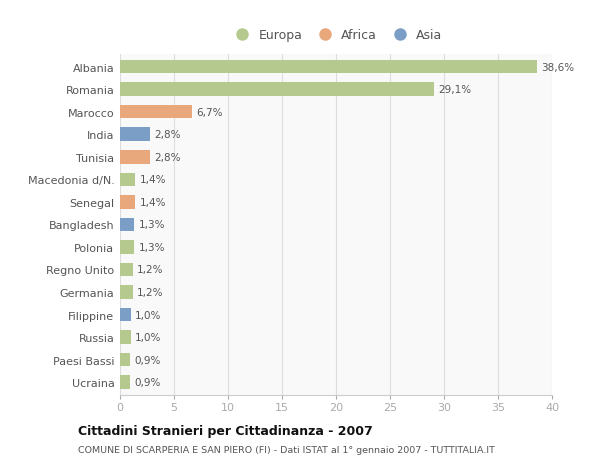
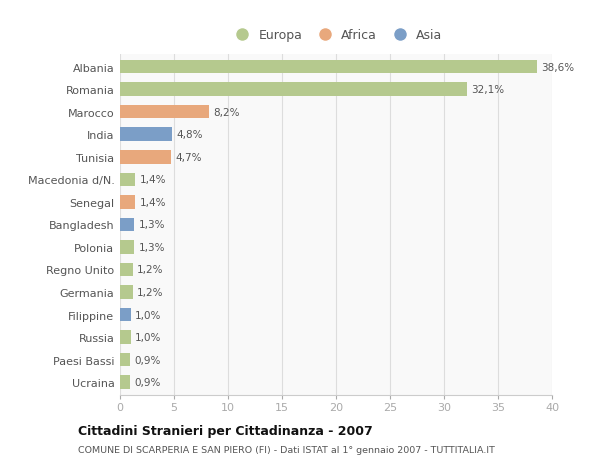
Romania: 29,1% -> 32,1%
Marocco: 6,7% -> 8,2%
India: 2,8% -> 4,8%
Tunisia: 2,8% -> 4,7%
